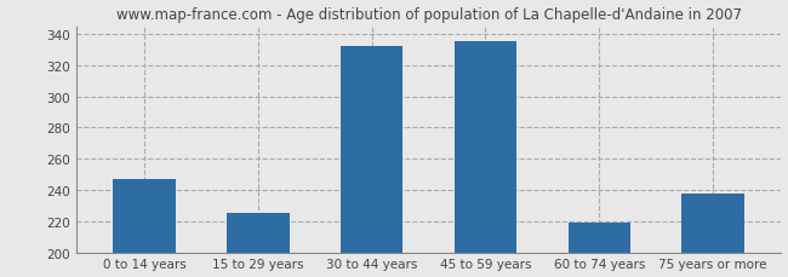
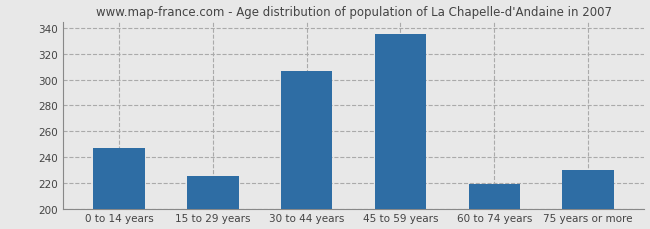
30 to 44 years: 332 -> 307
75 years or more: 238 -> 230
